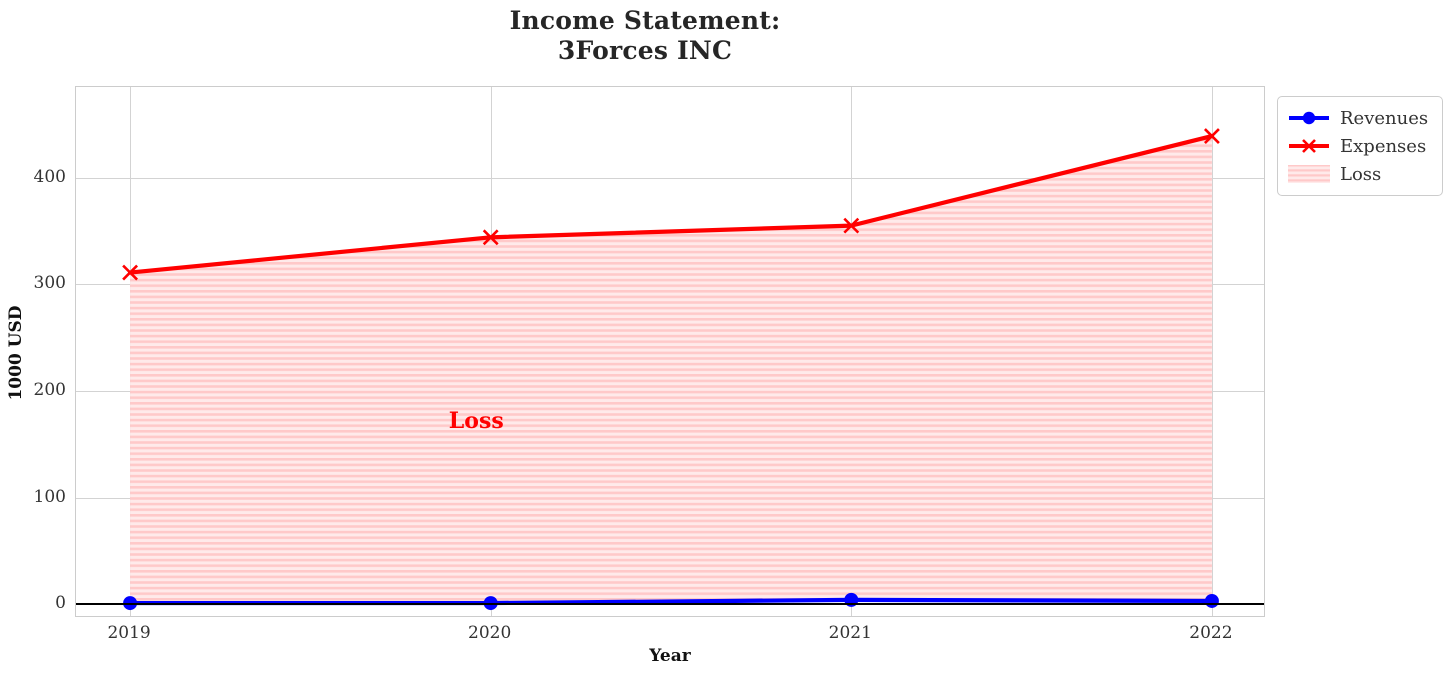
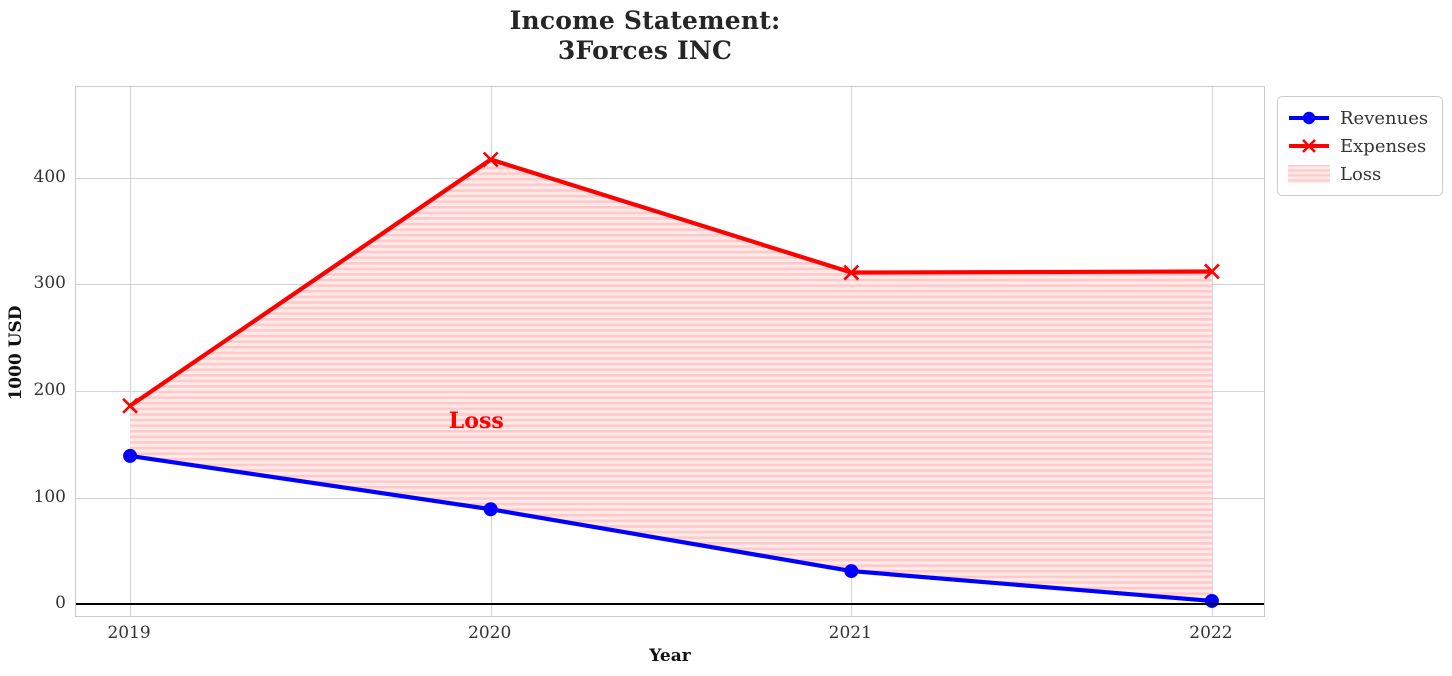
Revenues/2019: 1 -> 139
Expenses/2019: 311 -> 186
Revenues/2020: 1 -> 89
Expenses/2020: 344 -> 417
Revenues/2021: 4 -> 31
Expenses/2021: 355 -> 311
Expenses/2022: 439 -> 312
